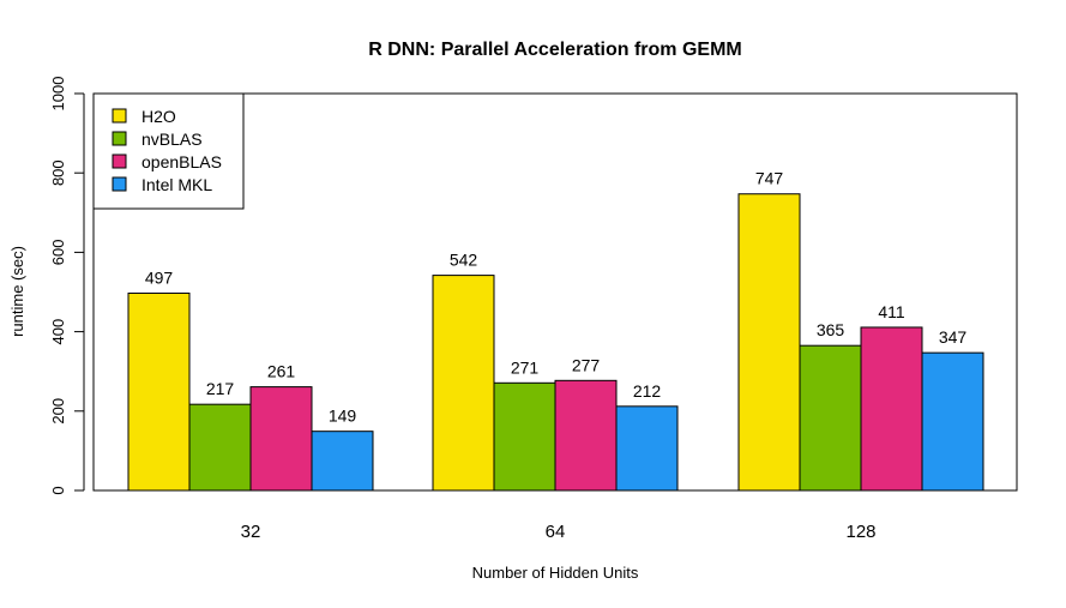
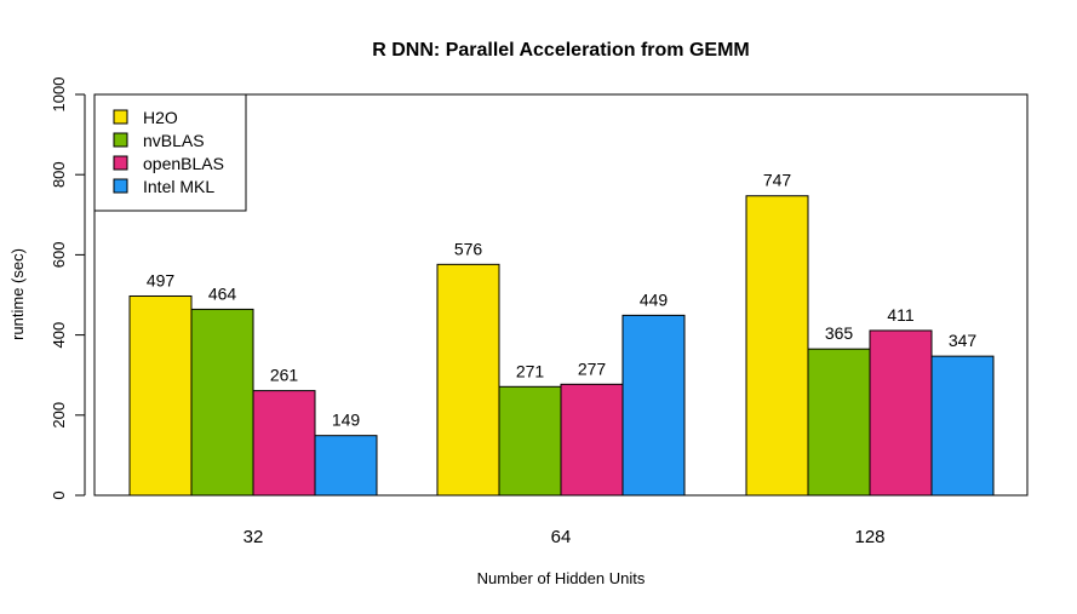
nvBLAS/32: 217 -> 464
H2O/64: 542 -> 576
Intel MKL/64: 212 -> 449
